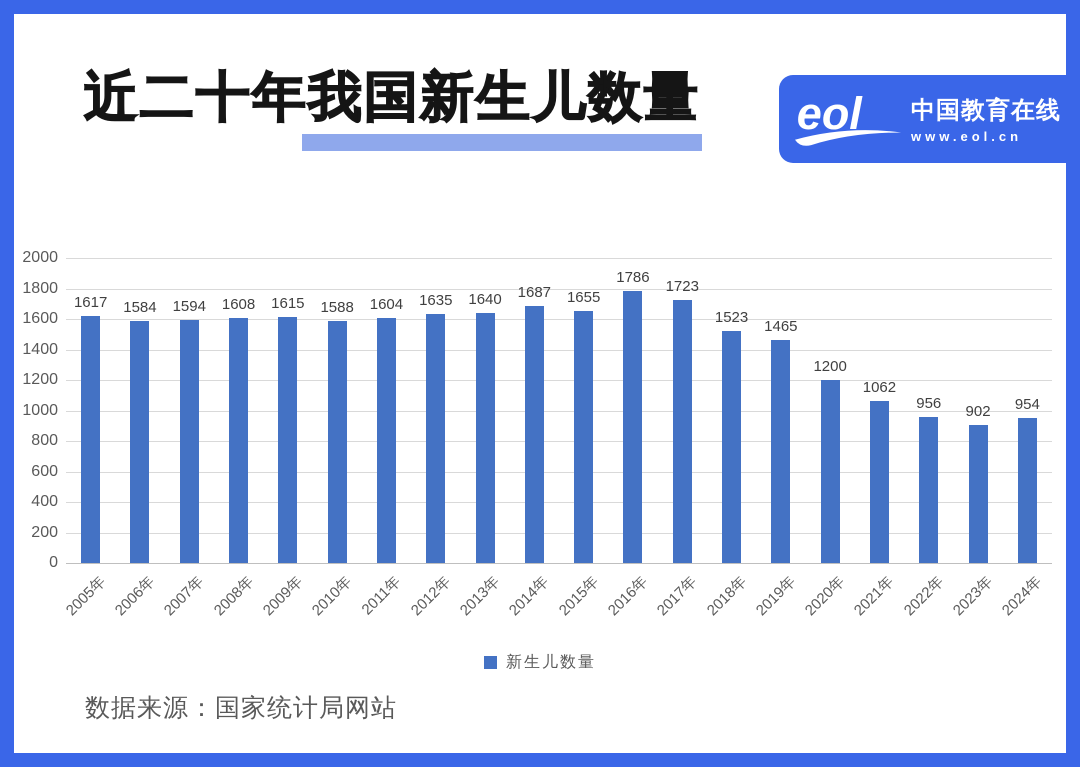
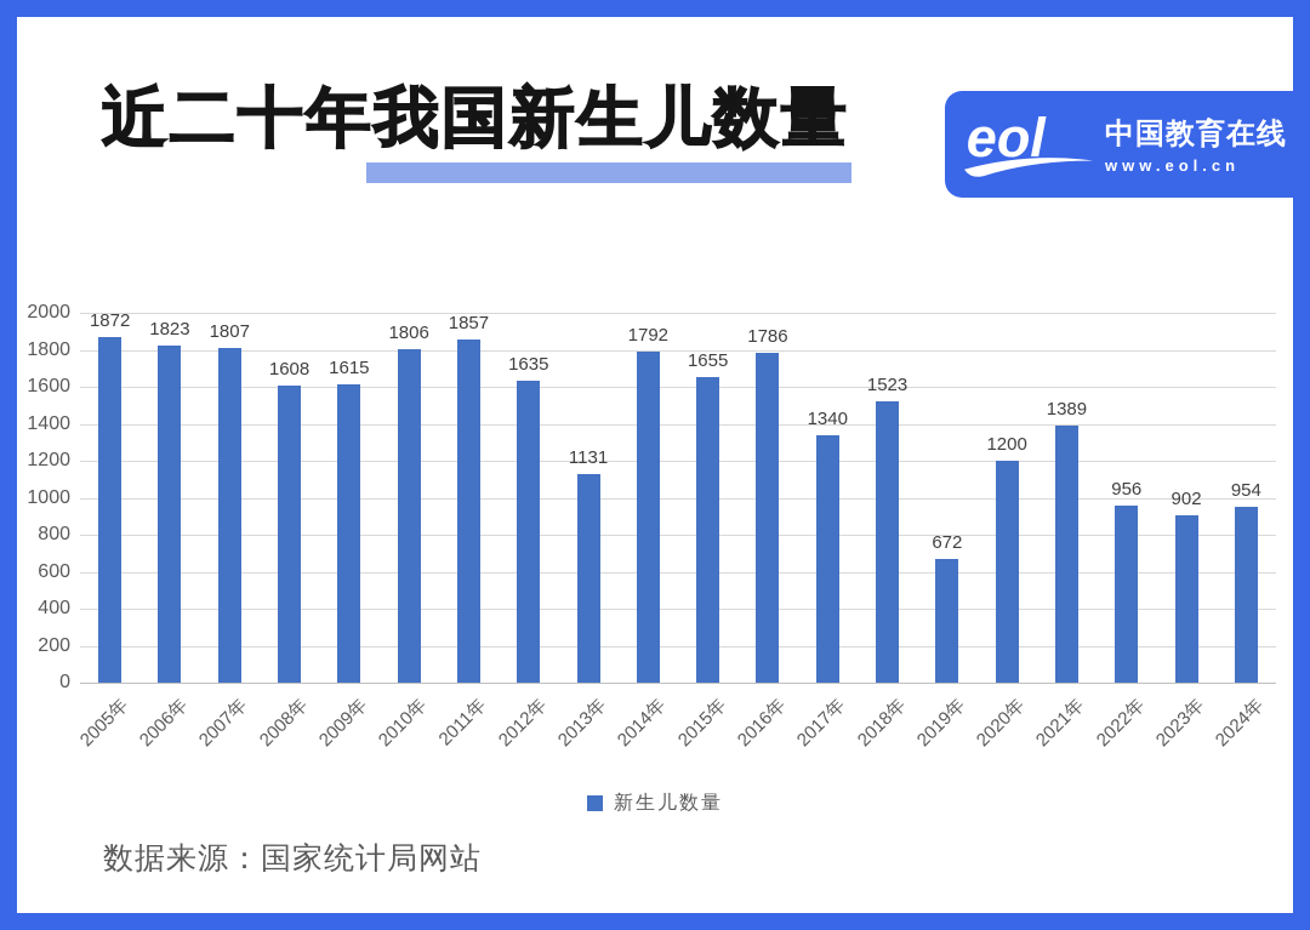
2005年: 1617 -> 1872
2006年: 1584 -> 1823
2007年: 1594 -> 1807
2010年: 1588 -> 1806
2011年: 1604 -> 1857
2013年: 1640 -> 1131
2014年: 1687 -> 1792
2017年: 1723 -> 1340
2019年: 1465 -> 672
2021年: 1062 -> 1389
